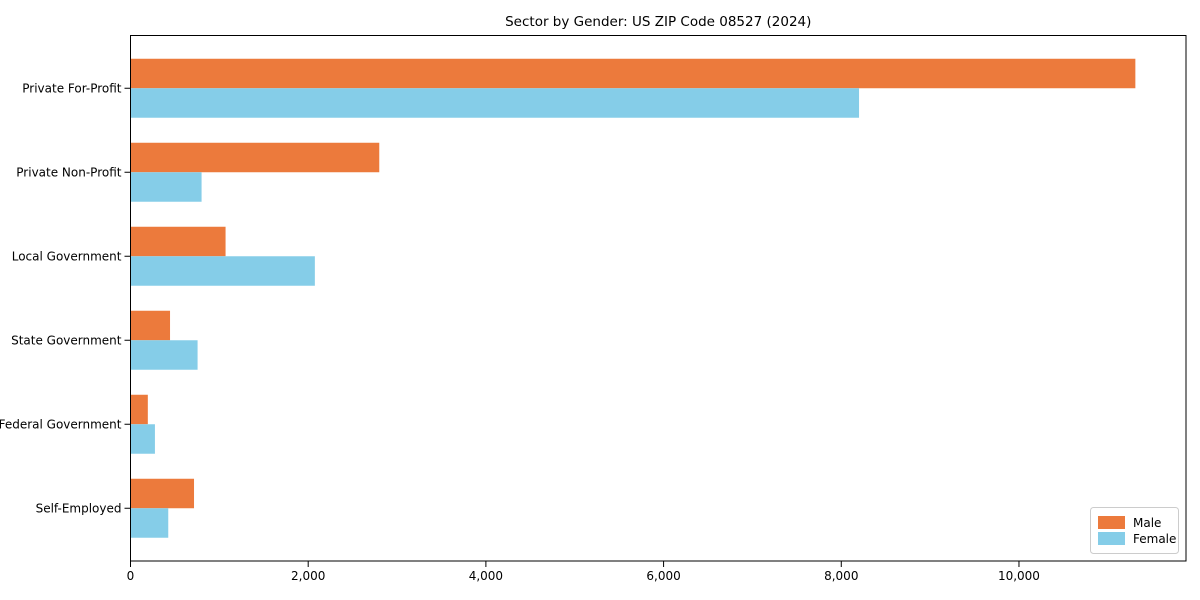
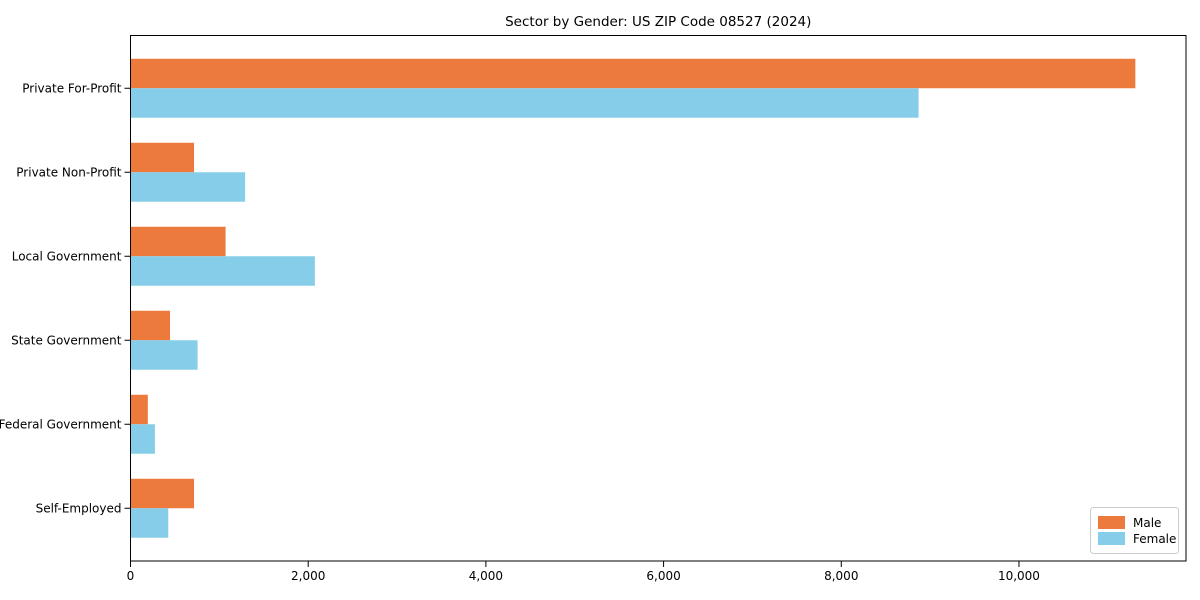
Female/Private For-Profit: 8200 -> 8900
Male/Private Non-Profit: 2800 -> 700
Female/Private Non-Profit: 800 -> 1300
